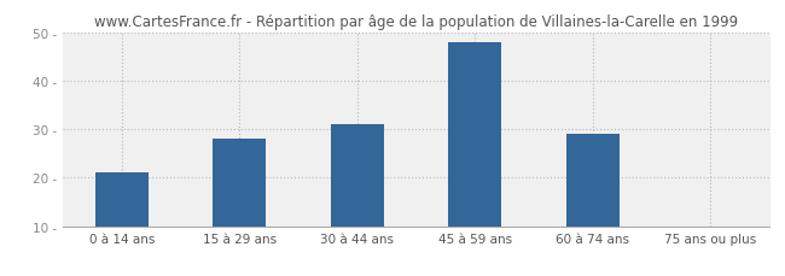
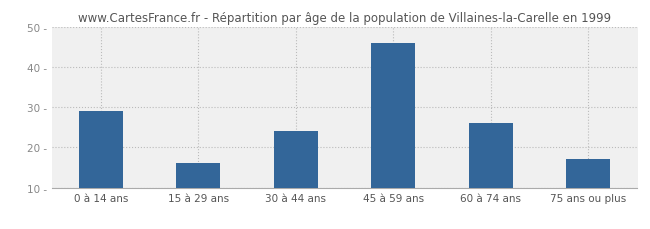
0 à 14 ans: 21 - -> 29 -
15 à 29 ans: 28 - -> 16 -
30 à 44 ans: 31 - -> 24 -
45 à 59 ans: 48 - -> 46 -
60 à 74 ans: 29 - -> 26 -
75 ans ou plus: 10 - -> 17 -
